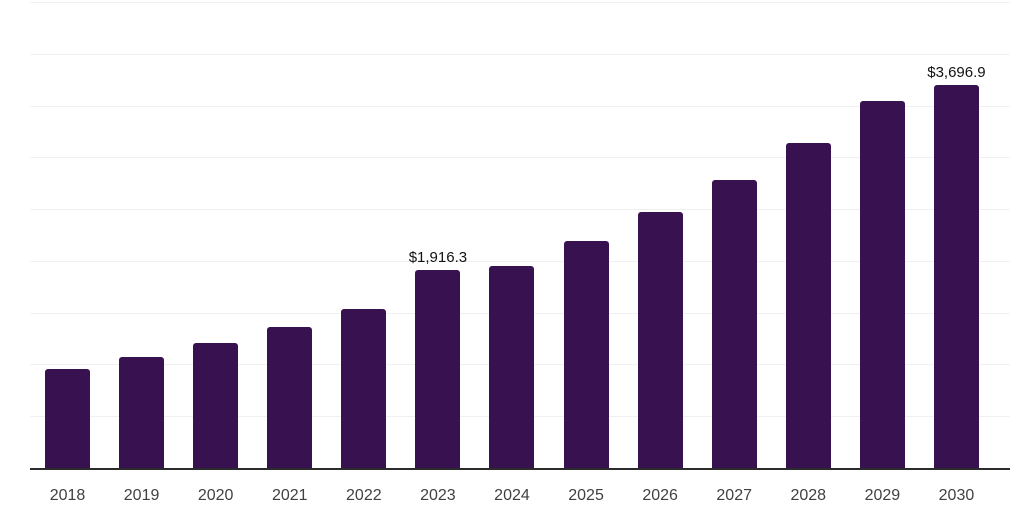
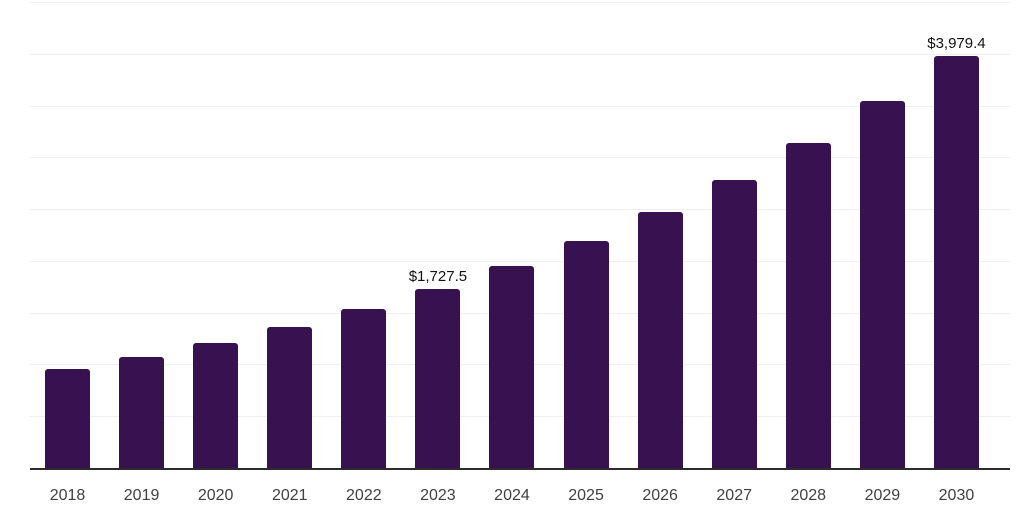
2023: $1,916.3 -> $1,727.5
2030: $3,696.9 -> $3,979.4
